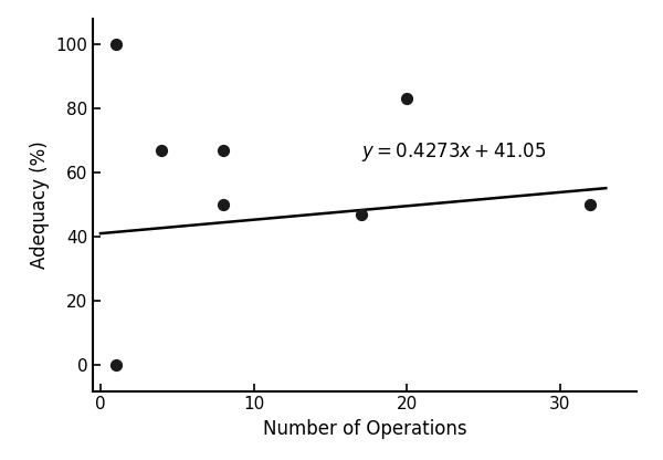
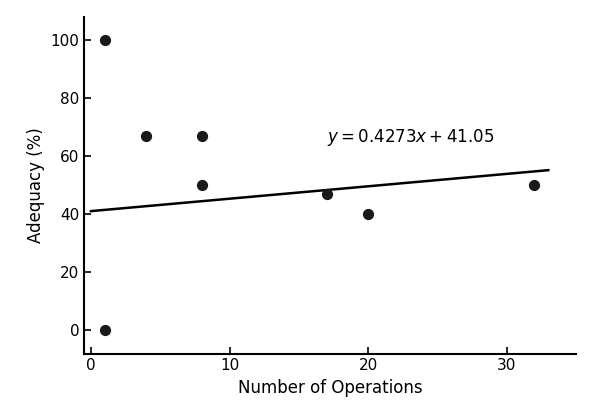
20: 83 -> 40
